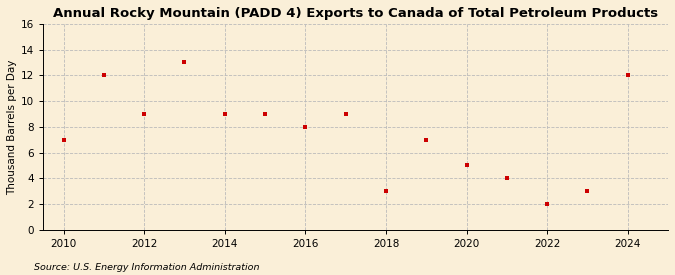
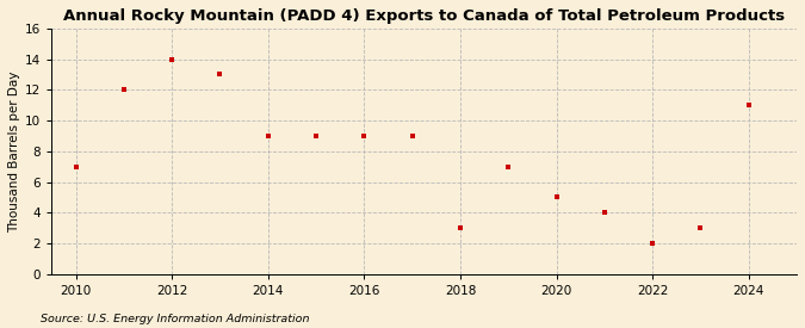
2012: 9 -> 14
2016: 8 -> 9
2024: 12 -> 11
